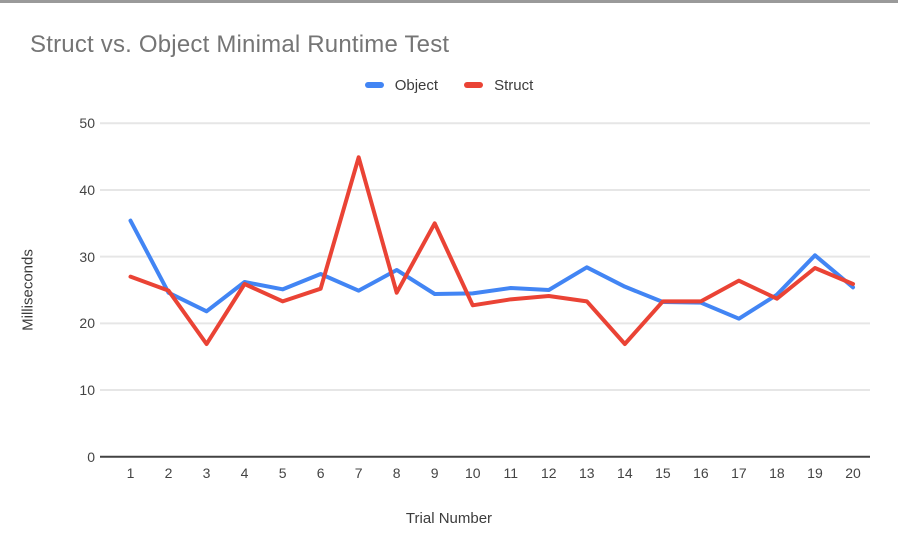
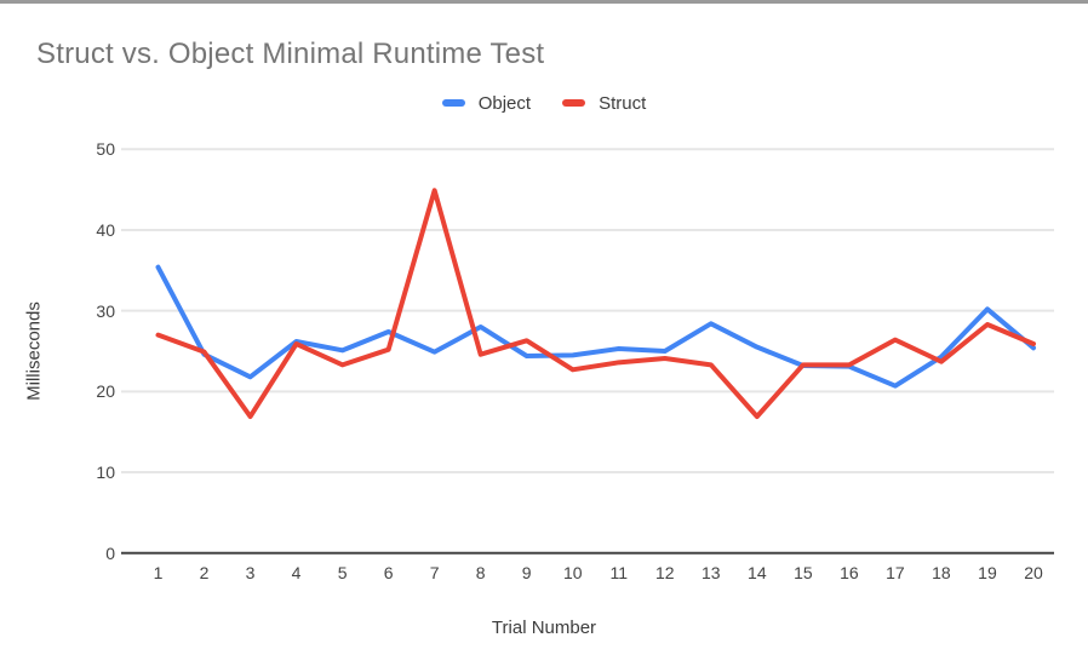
Struct/9: 35 -> 26
